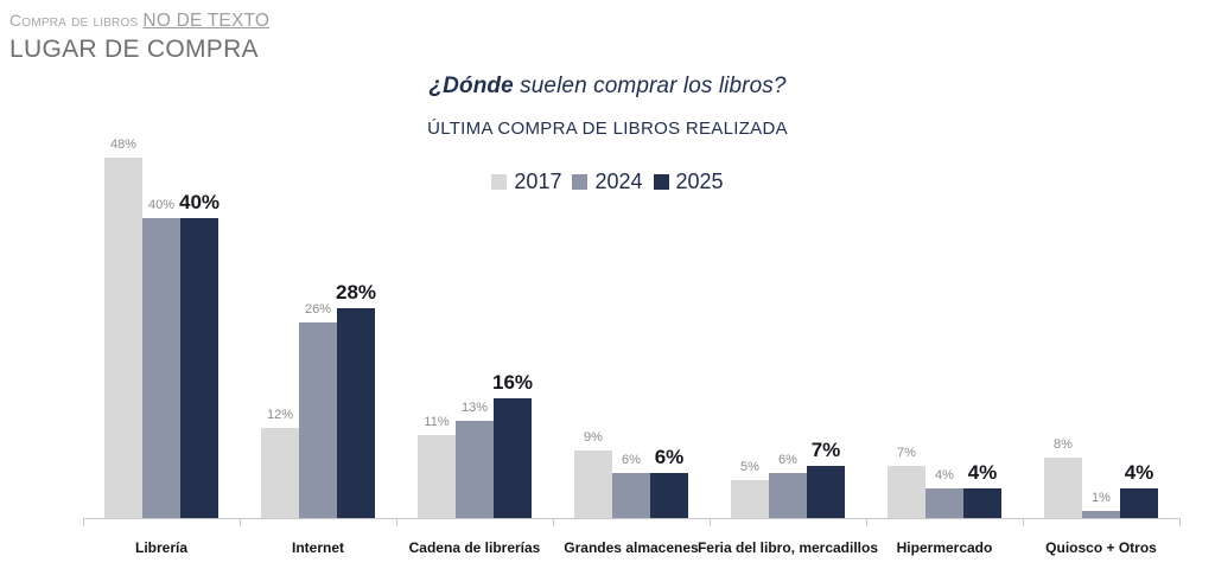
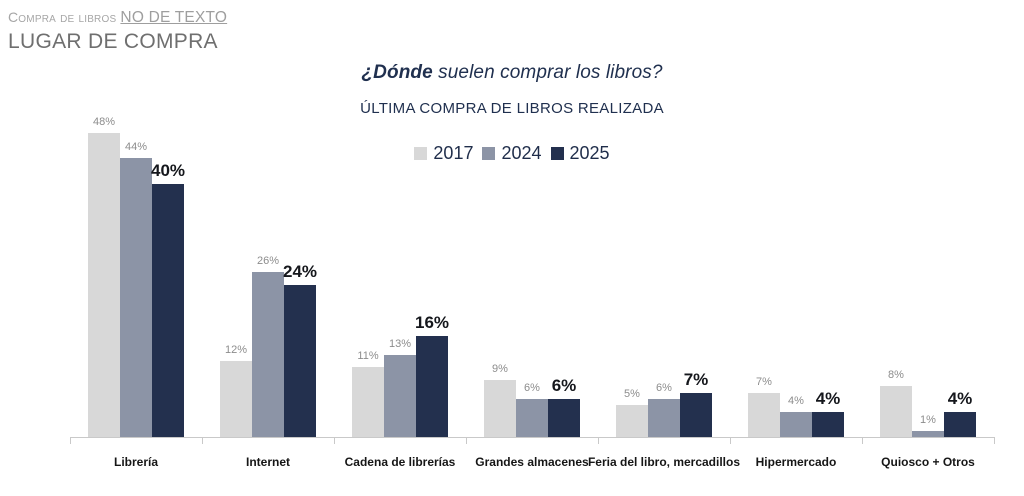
2024/Librería: 40% -> 44%
2025/Internet: 28% -> 24%
